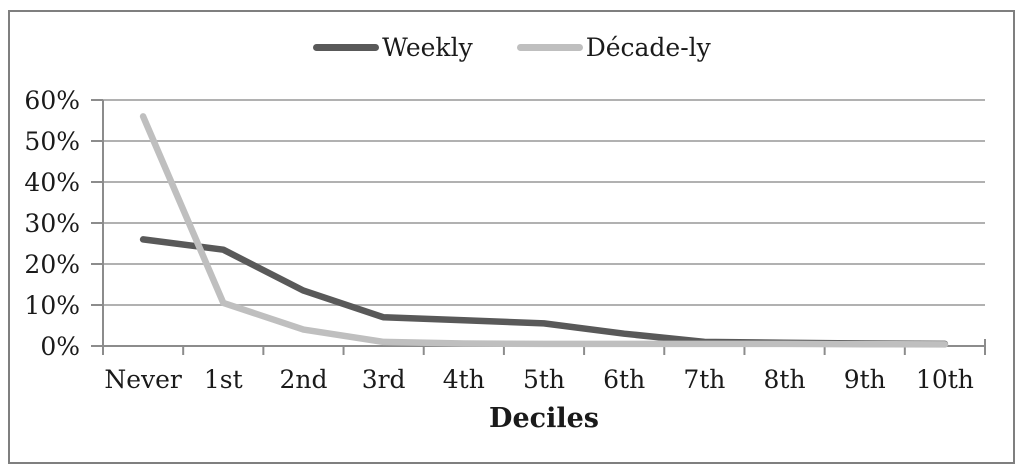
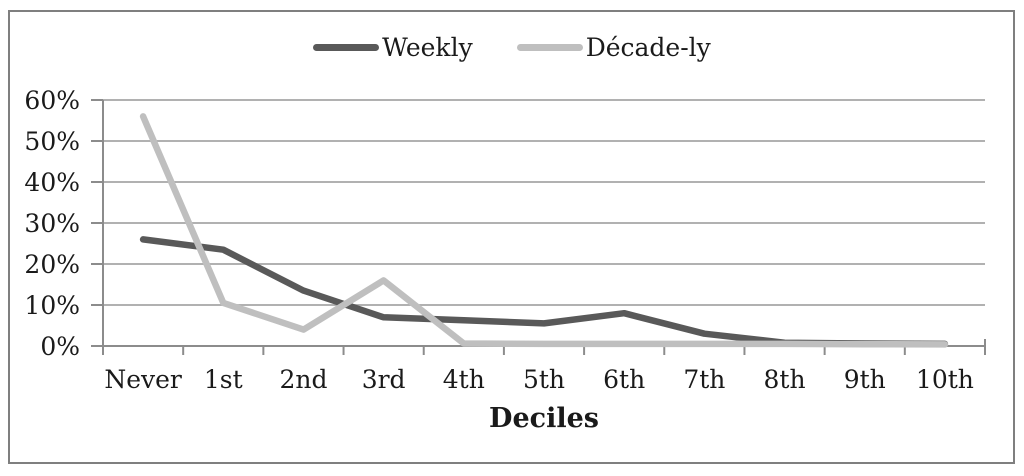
Décade-ly/3rd: 1% -> 16%
Weekly/6th: 3% -> 8%
Weekly/7th: 1% -> 3%
